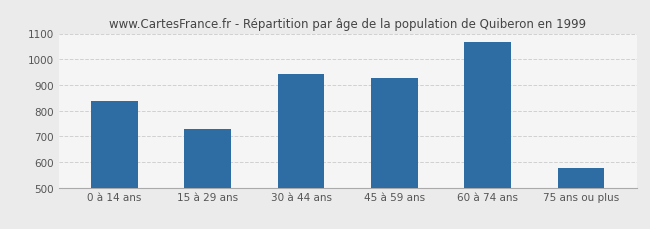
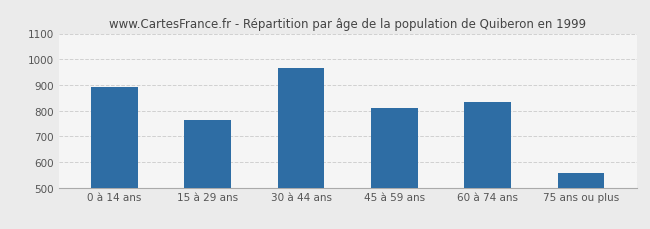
0 à 14 ans: 838 -> 890
15 à 29 ans: 730 -> 765
30 à 44 ans: 943 -> 965
45 à 59 ans: 925 -> 810
60 à 74 ans: 1068 -> 835
75 ans ou plus: 578 -> 555
